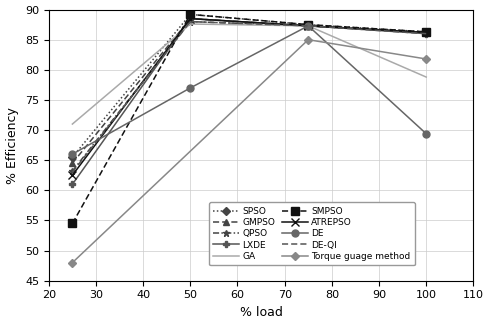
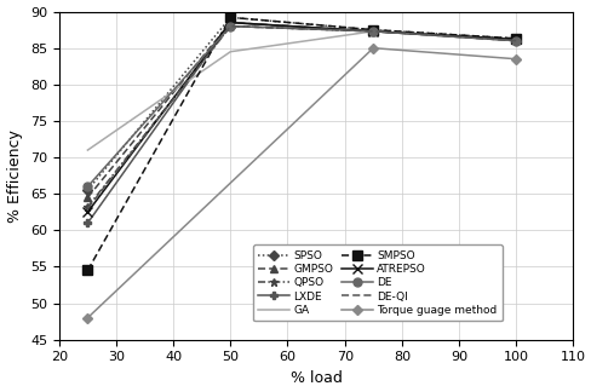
GA/50: 87.6 -> 84.5
DE/50: 77.0 -> 88.0
GA/100: 78.8 -> 86.2
DE/100: 69.4 -> 86.0
Torque guage method/100: 81.8 -> 83.5
